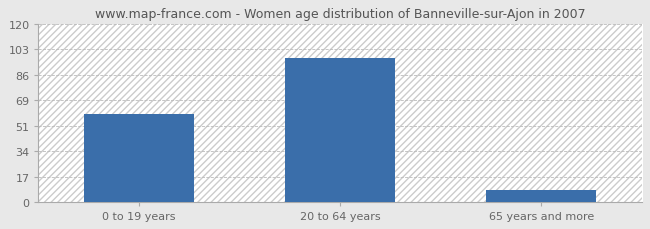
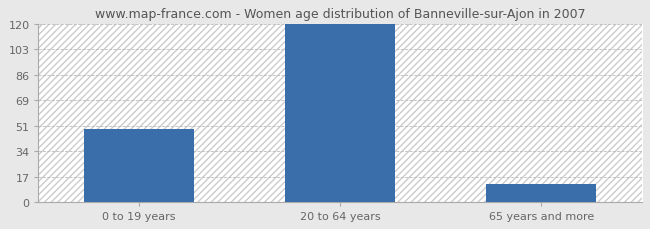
0 to 19 years: 59 -> 49
20 to 64 years: 97 -> 120
65 years and more: 8 -> 12
